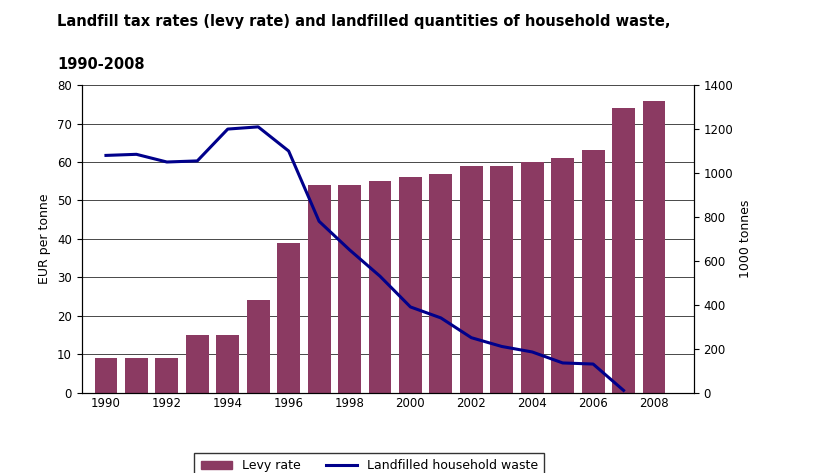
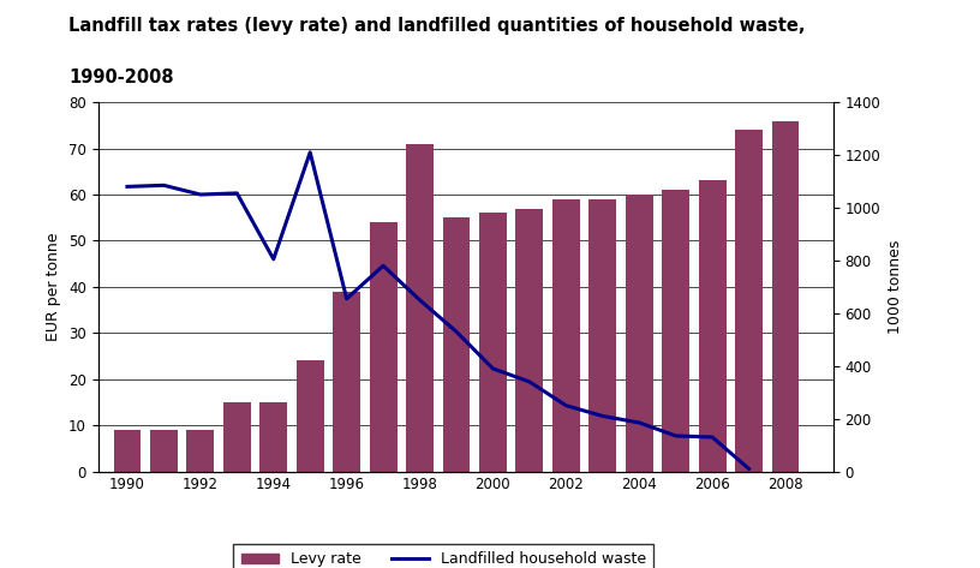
Landfilled household waste/1994: 1200 -> 805
Landfilled household waste/1996: 1100 -> 655
Levy rate/1998: 54 -> 71
